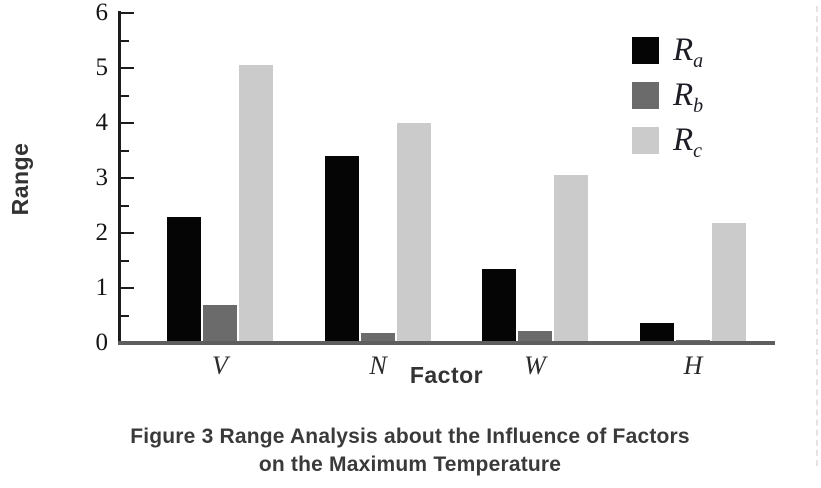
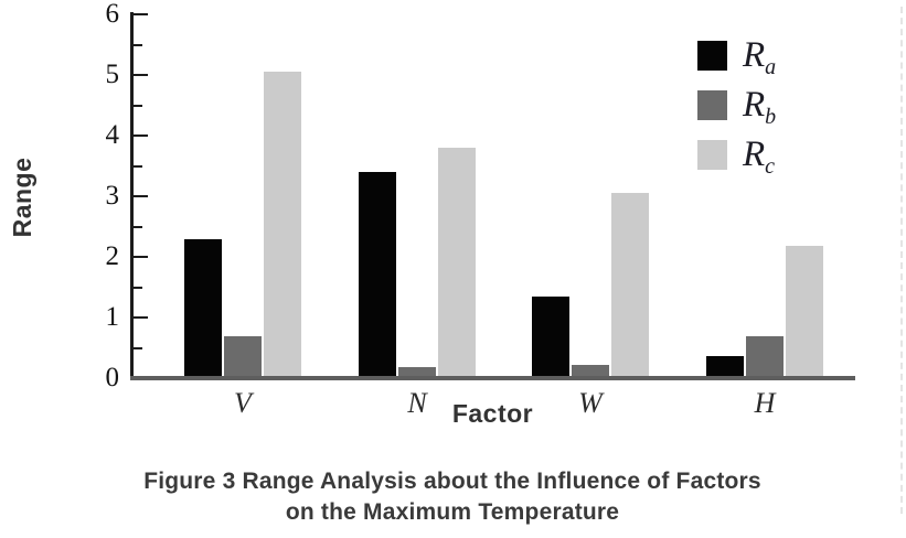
Rc/N: 4.0 -> 3.8
Rb/H: 0.1 -> 0.7
